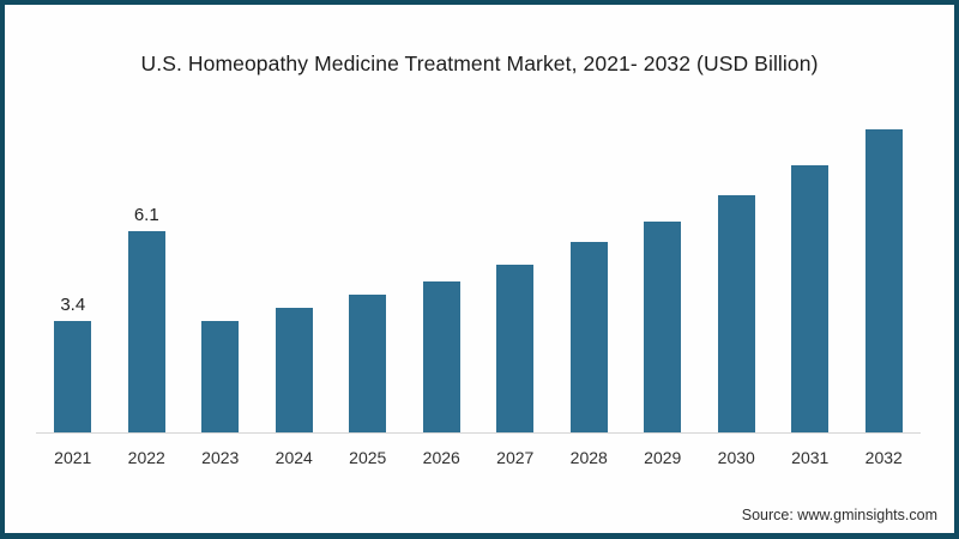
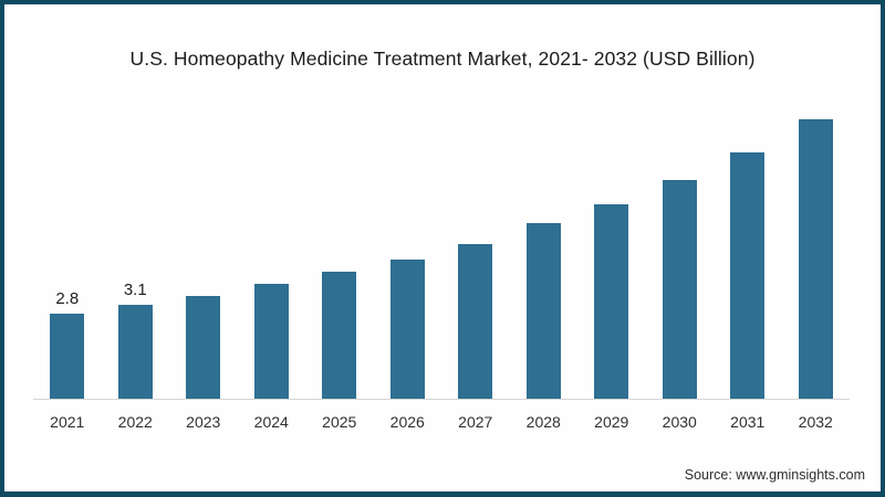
2021: 3.4 -> 2.8
2022: 6.1 -> 3.1
